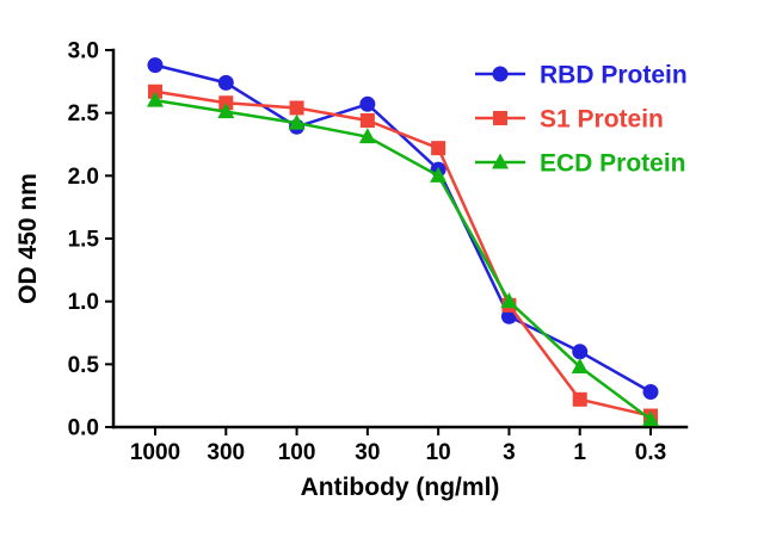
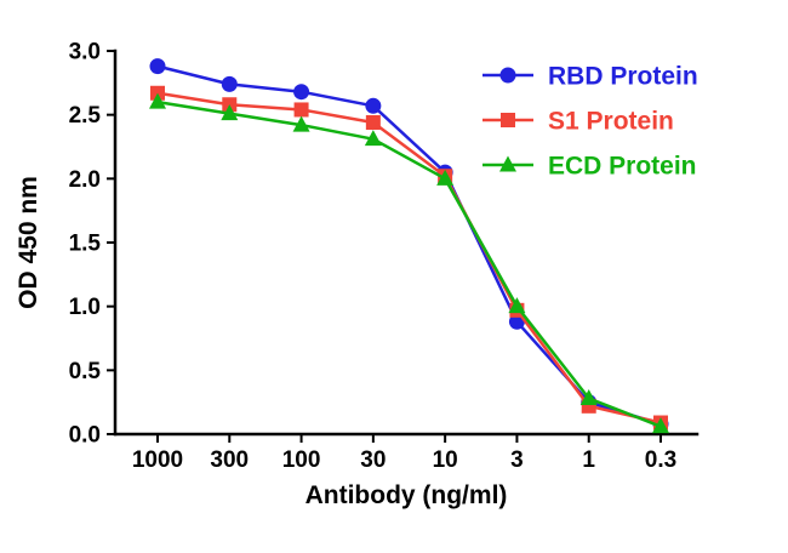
RBD Protein/100: 2.39 -> 2.68
S1 Protein/10: 2.22 -> 2.02
RBD Protein/1: 0.60 -> 0.25
ECD Protein/1: 0.48 -> 0.28
RBD Protein/0.3: 0.28 -> 0.08
